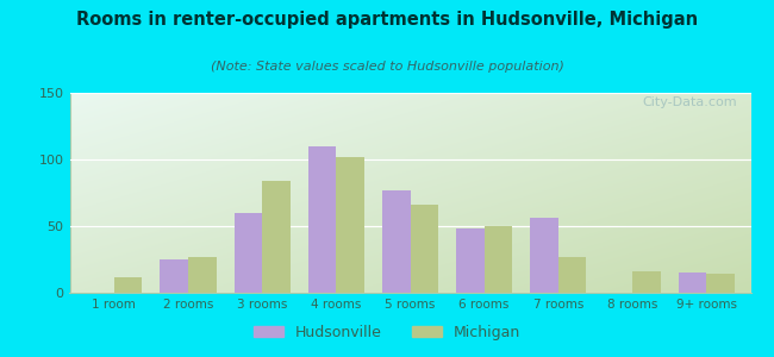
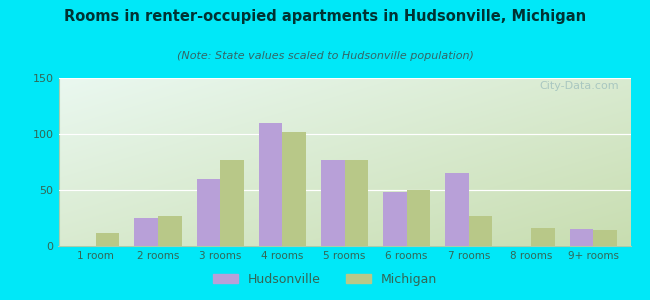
Michigan/3 rooms: 84 -> 77
Michigan/5 rooms: 66 -> 77
Hudsonville/7 rooms: 56 -> 65
